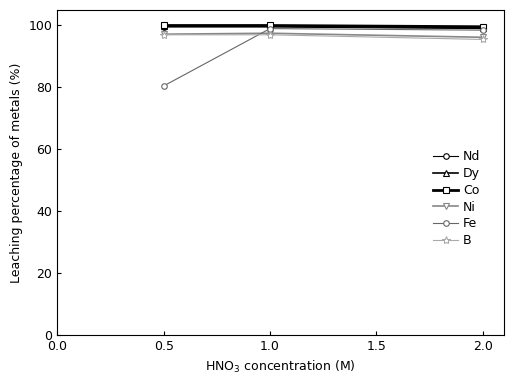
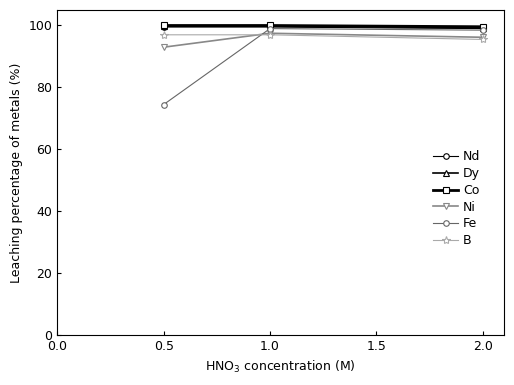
Ni/0.5: 97.2 -> 93.0
Fe/0.5: 80.5 -> 74.5
